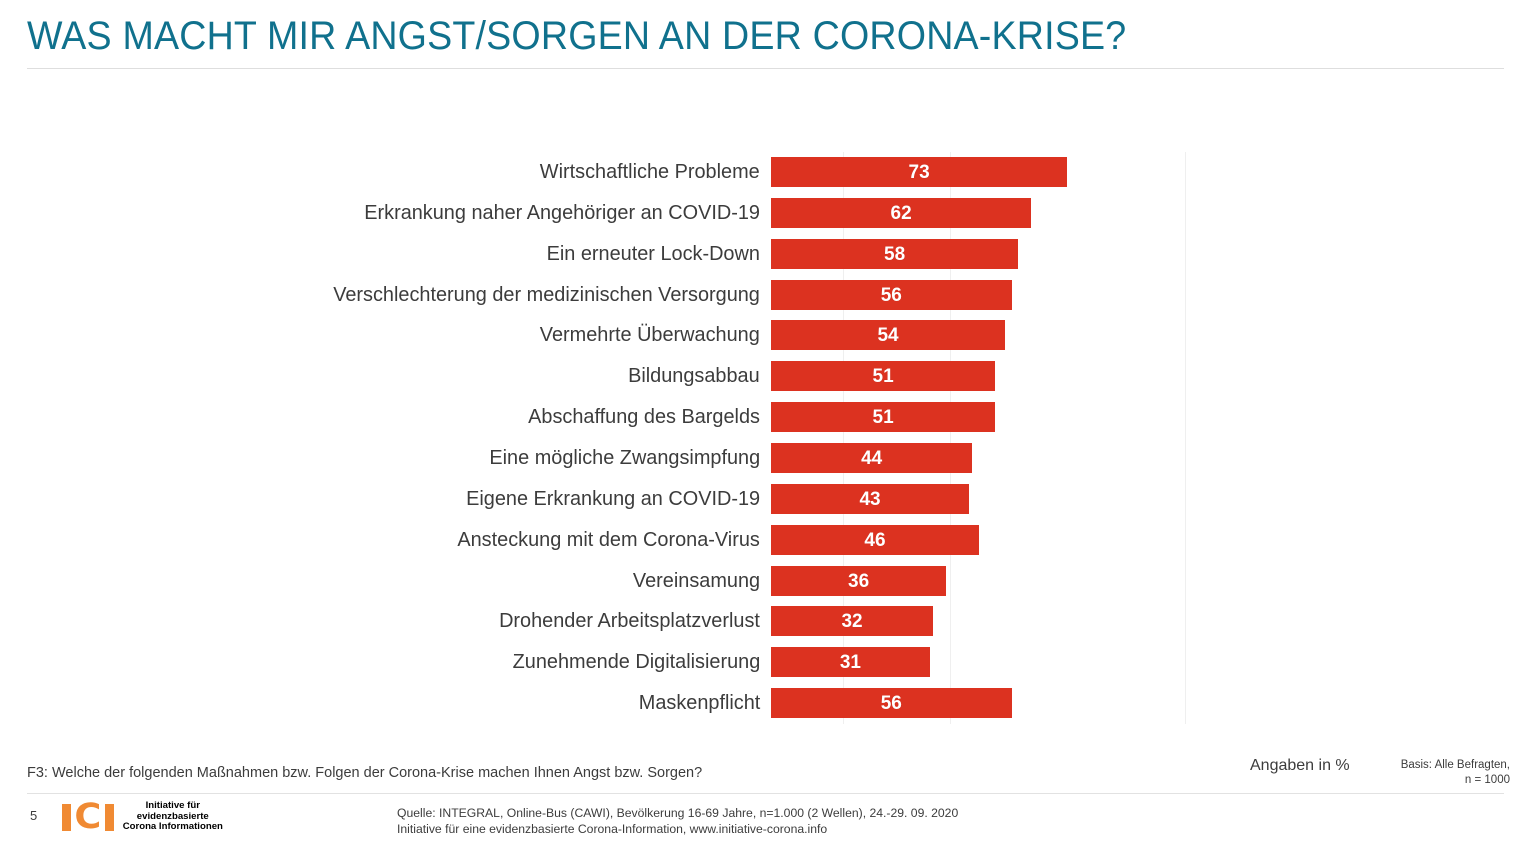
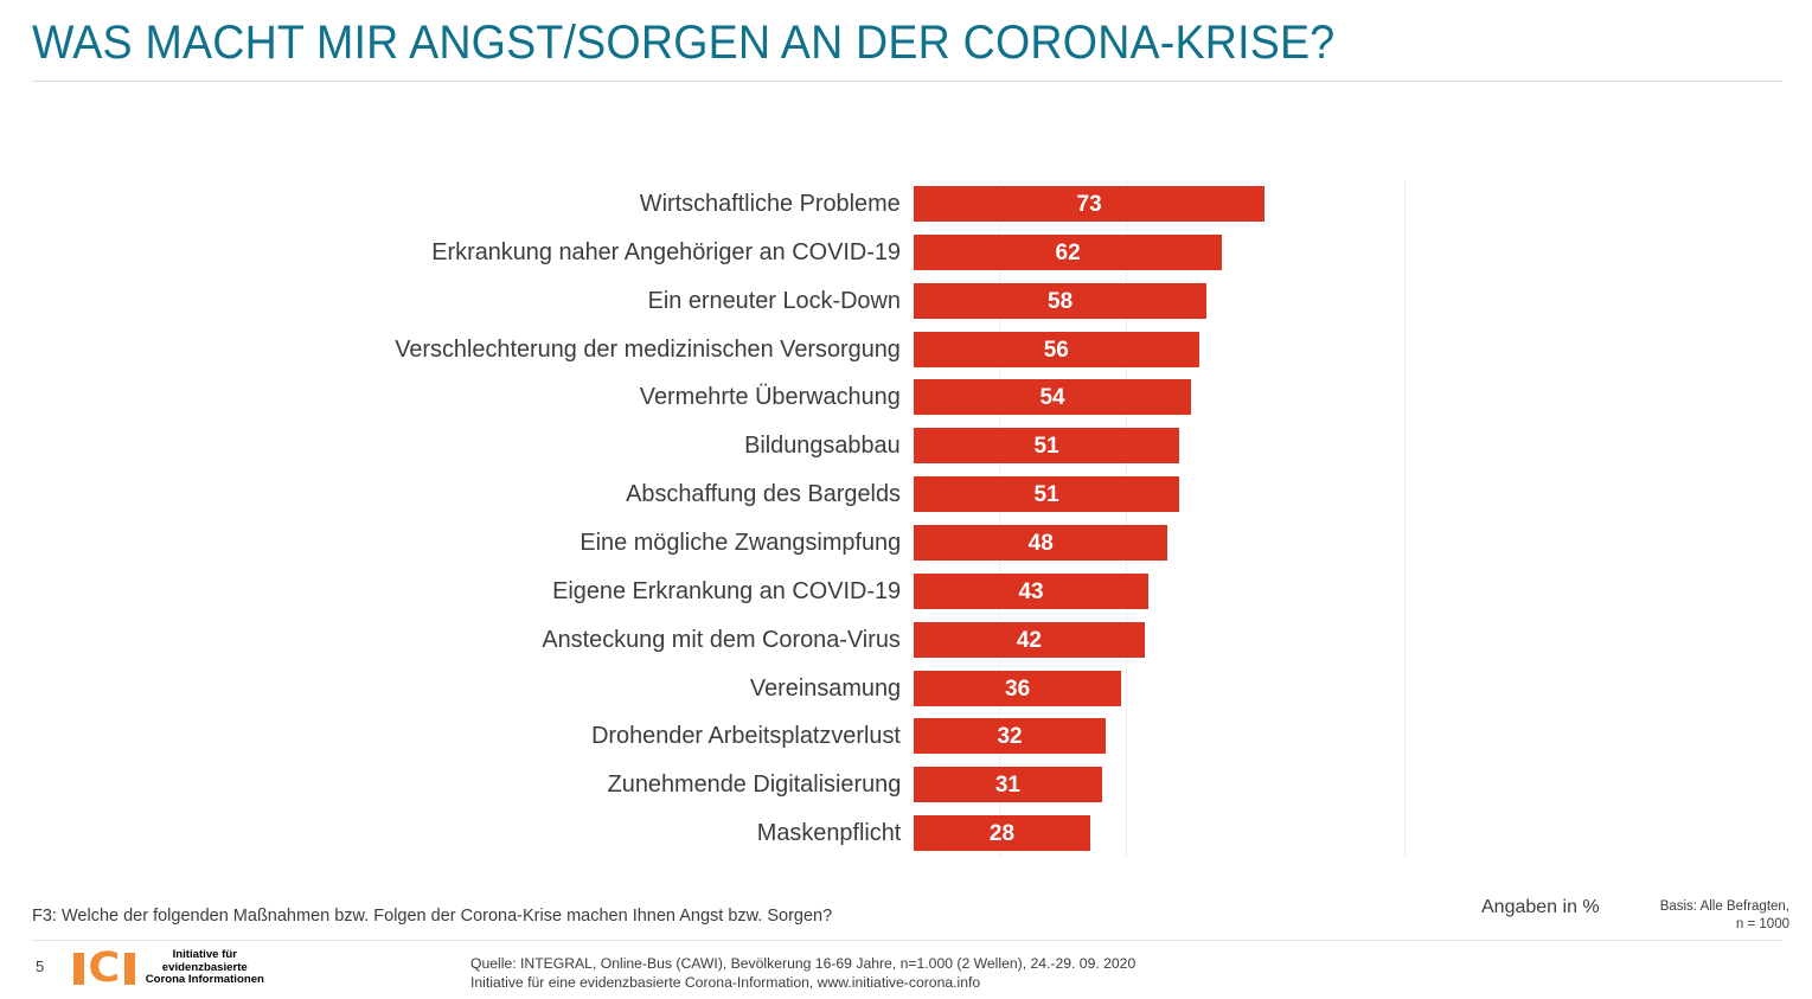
Eine mögliche Zwangsimpfung: 44 -> 48
Ansteckung mit dem Corona-Virus: 46 -> 42
Maskenpflicht: 56 -> 28
